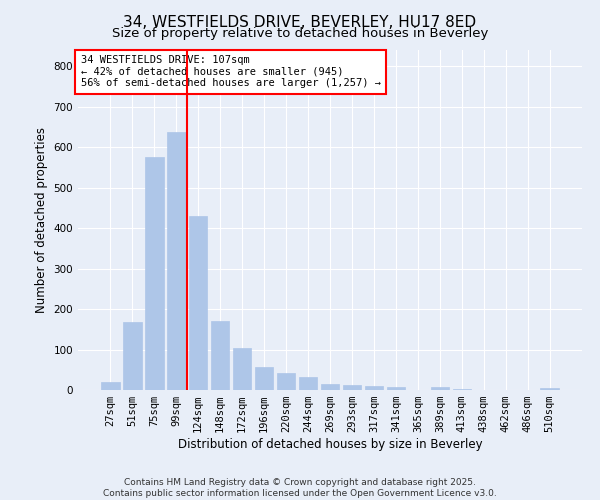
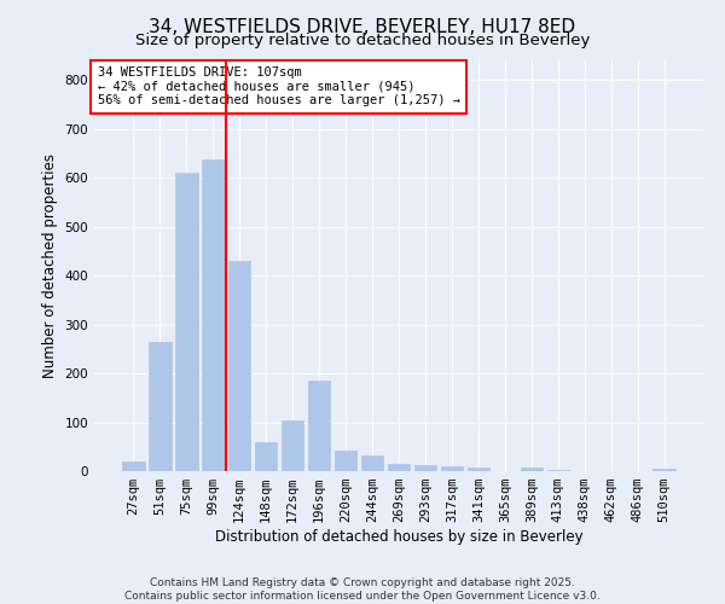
51sqm: 168 -> 265
75sqm: 575 -> 610
148sqm: 170 -> 60
196sqm: 58 -> 185
